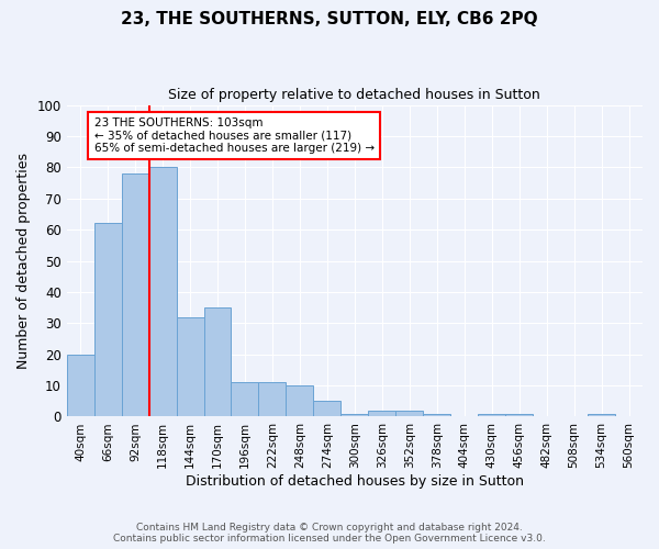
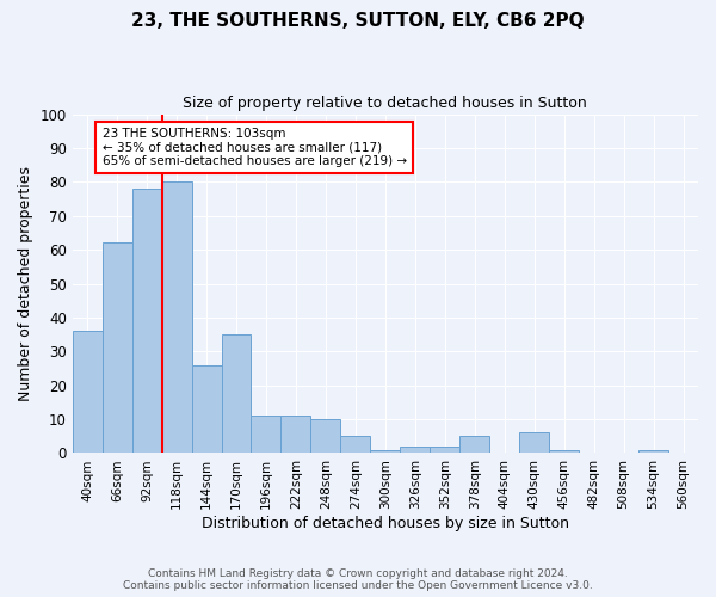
40sqm: 20 -> 36
144sqm: 32 -> 26
378sqm: 1 -> 5
430sqm: 1 -> 6
